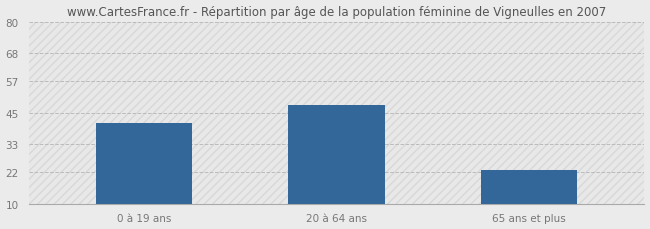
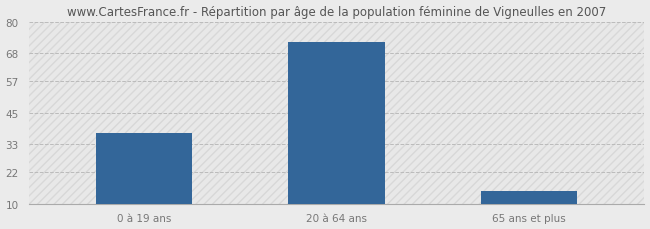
0 à 19 ans: 41 -> 37
20 à 64 ans: 48 -> 72
65 ans et plus: 23 -> 15
